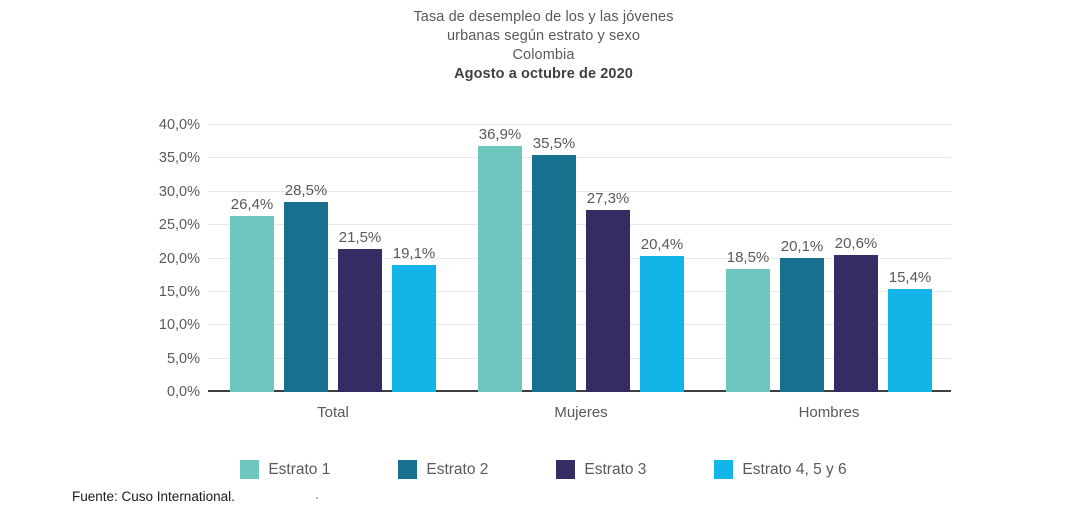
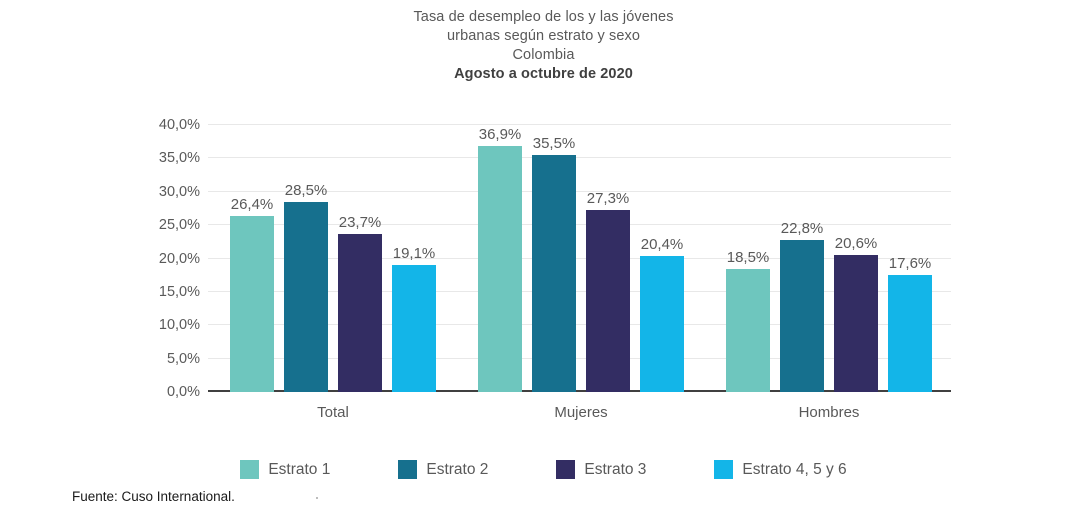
Estrato 3/Total: 21,5% -> 23,7%
Estrato 2/Hombres: 20,1% -> 22,8%
Estrato 4, 5 y 6/Hombres: 15,4% -> 17,6%
